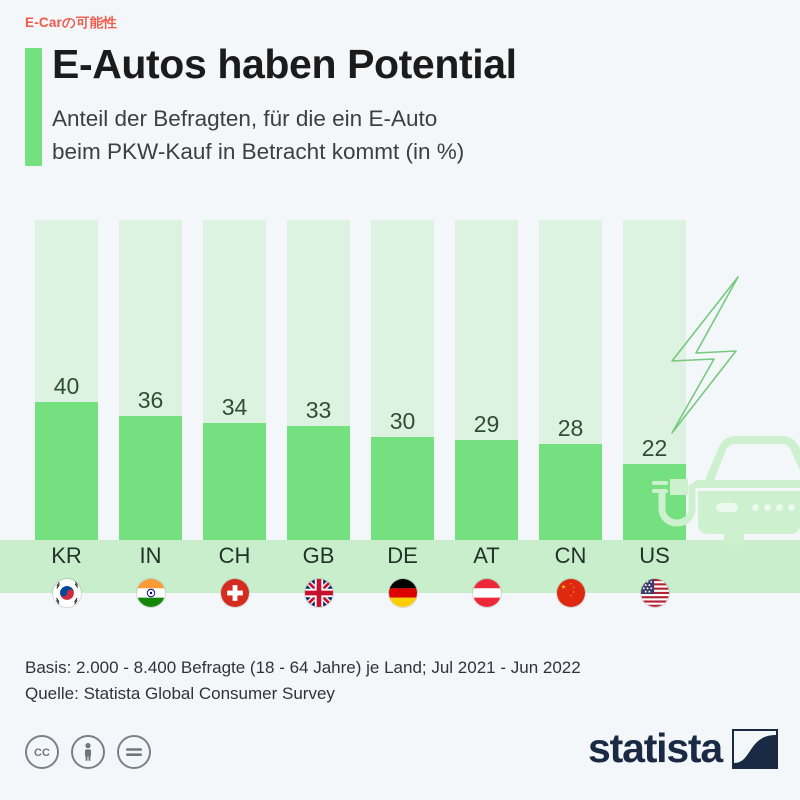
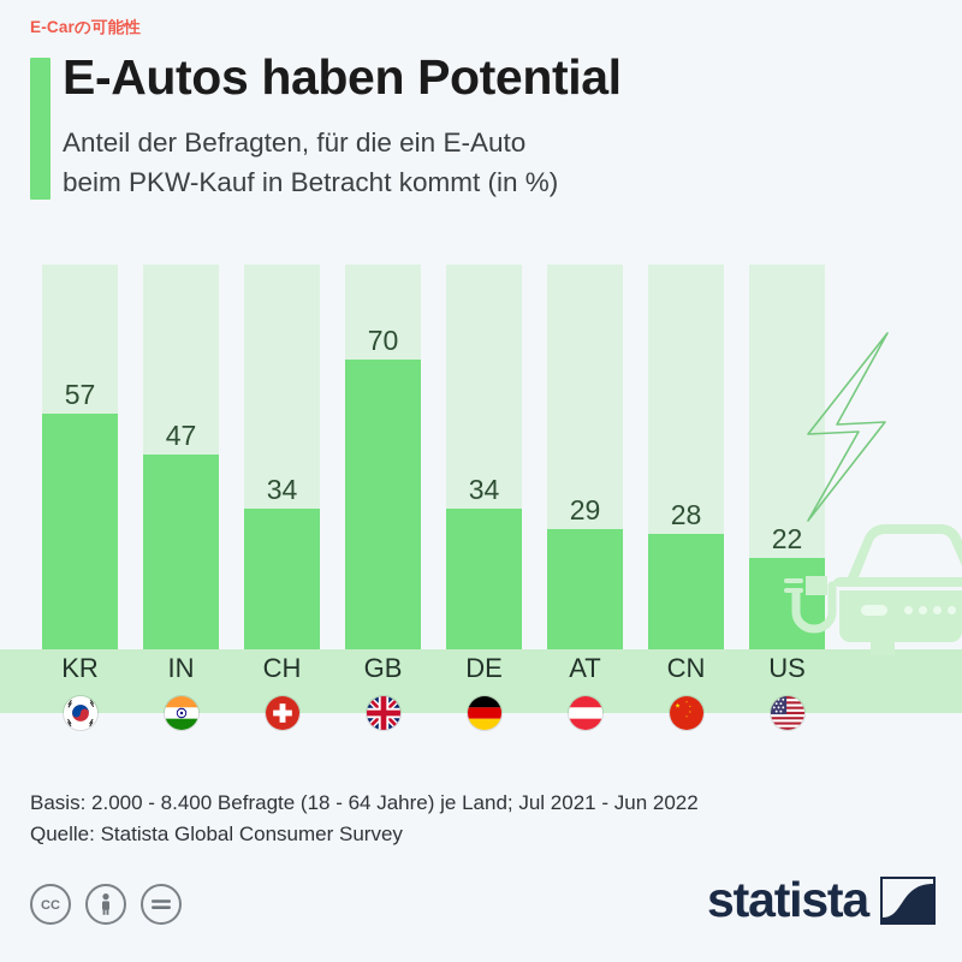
KR: 40 -> 57
IN: 36 -> 47
GB: 33 -> 70
DE: 30 -> 34
